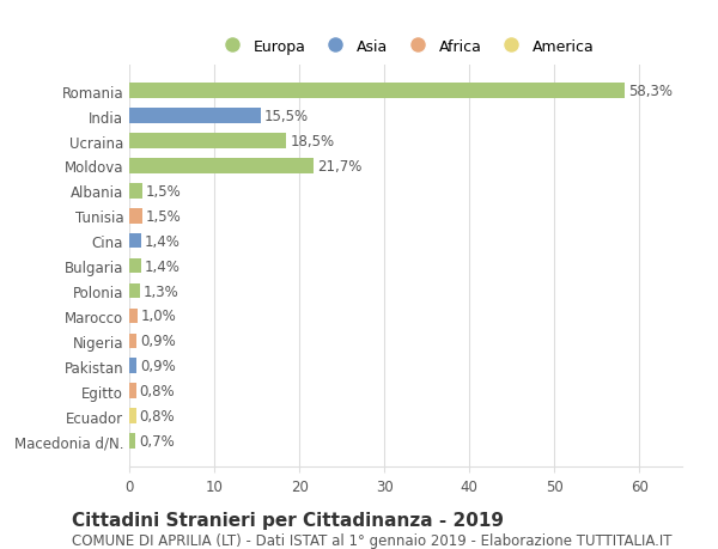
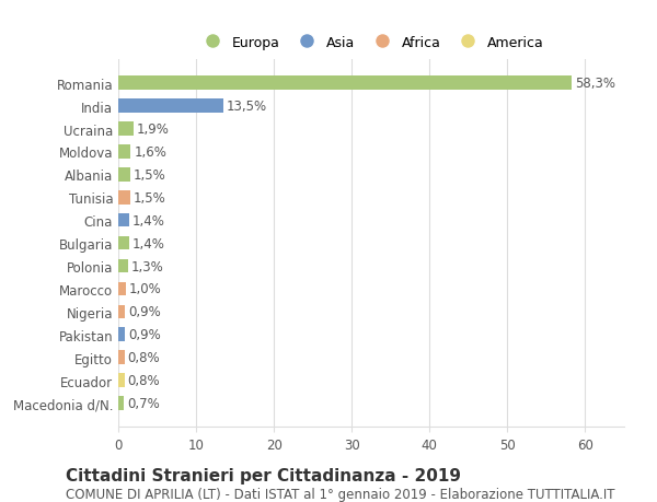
India: 15,5% -> 13,5%
Ucraina: 18,5% -> 1,9%
Moldova: 21,7% -> 1,6%
